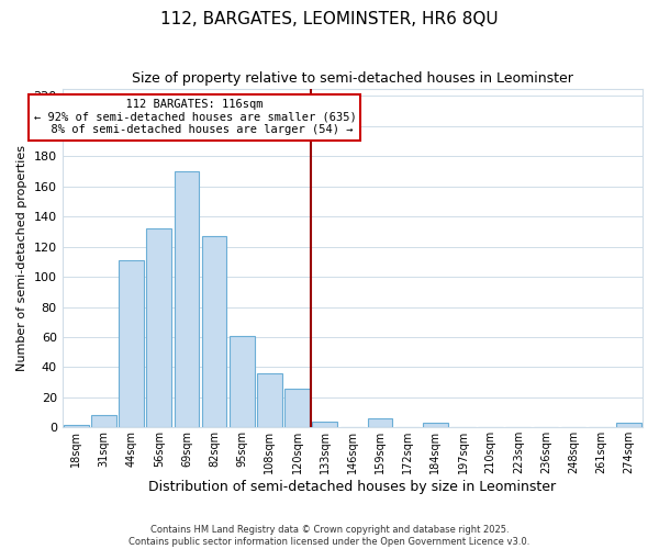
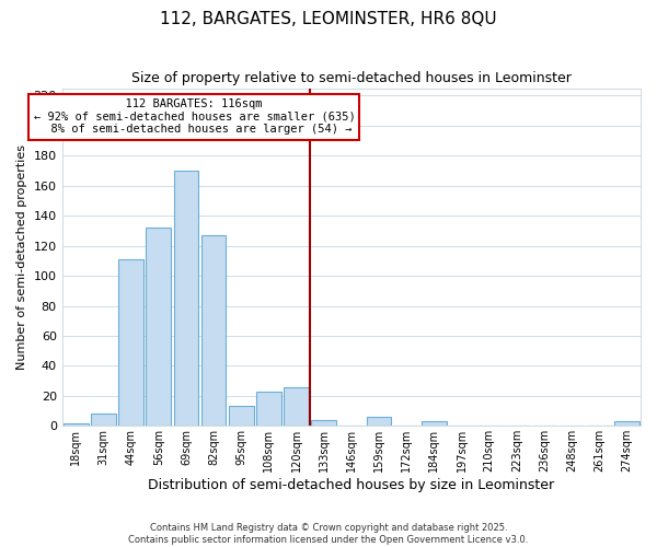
95sqm: 61 -> 13
108sqm: 36 -> 23
